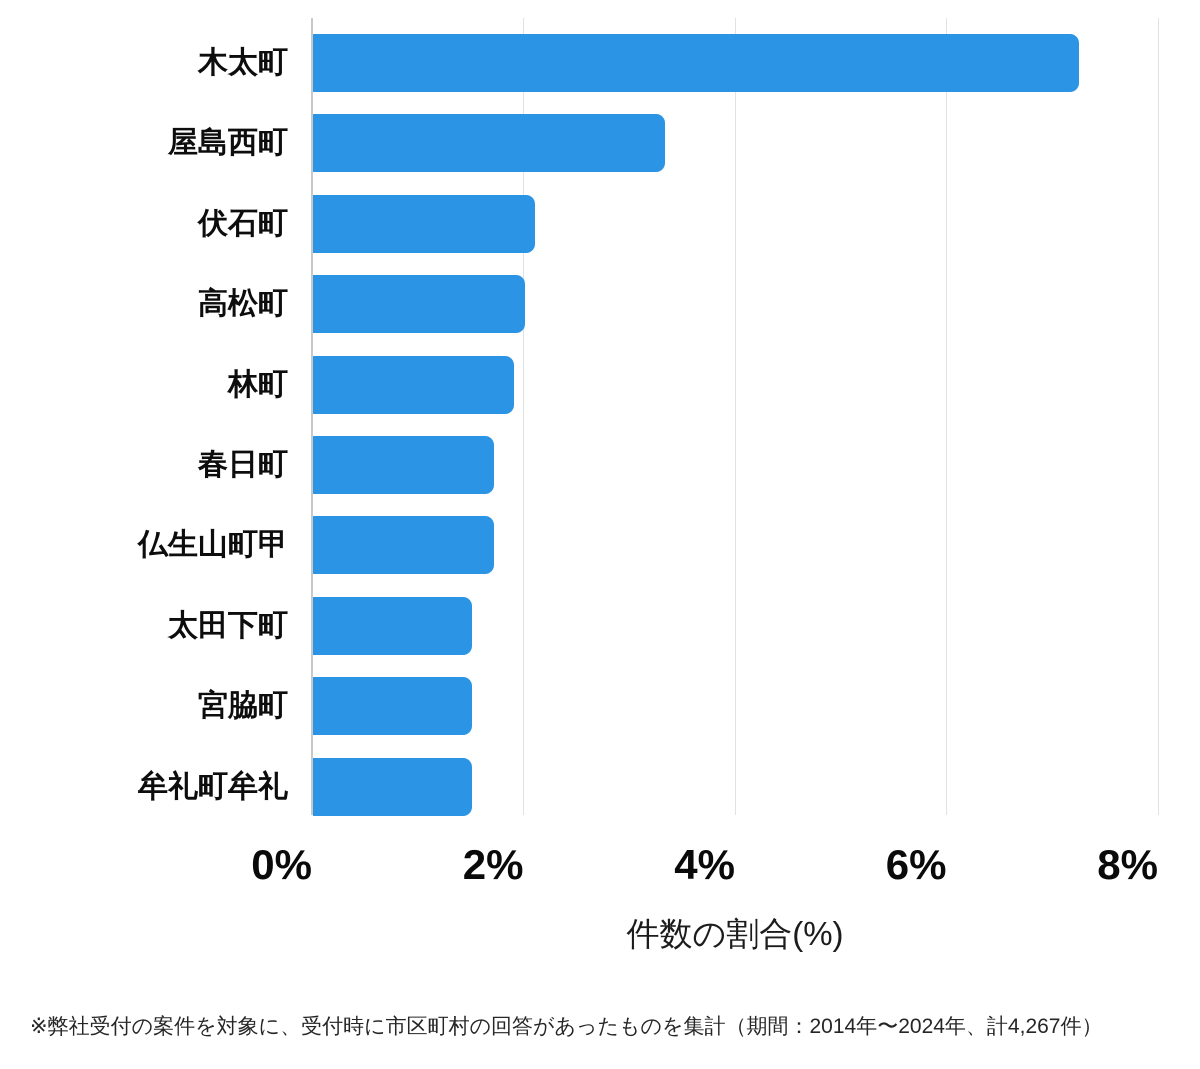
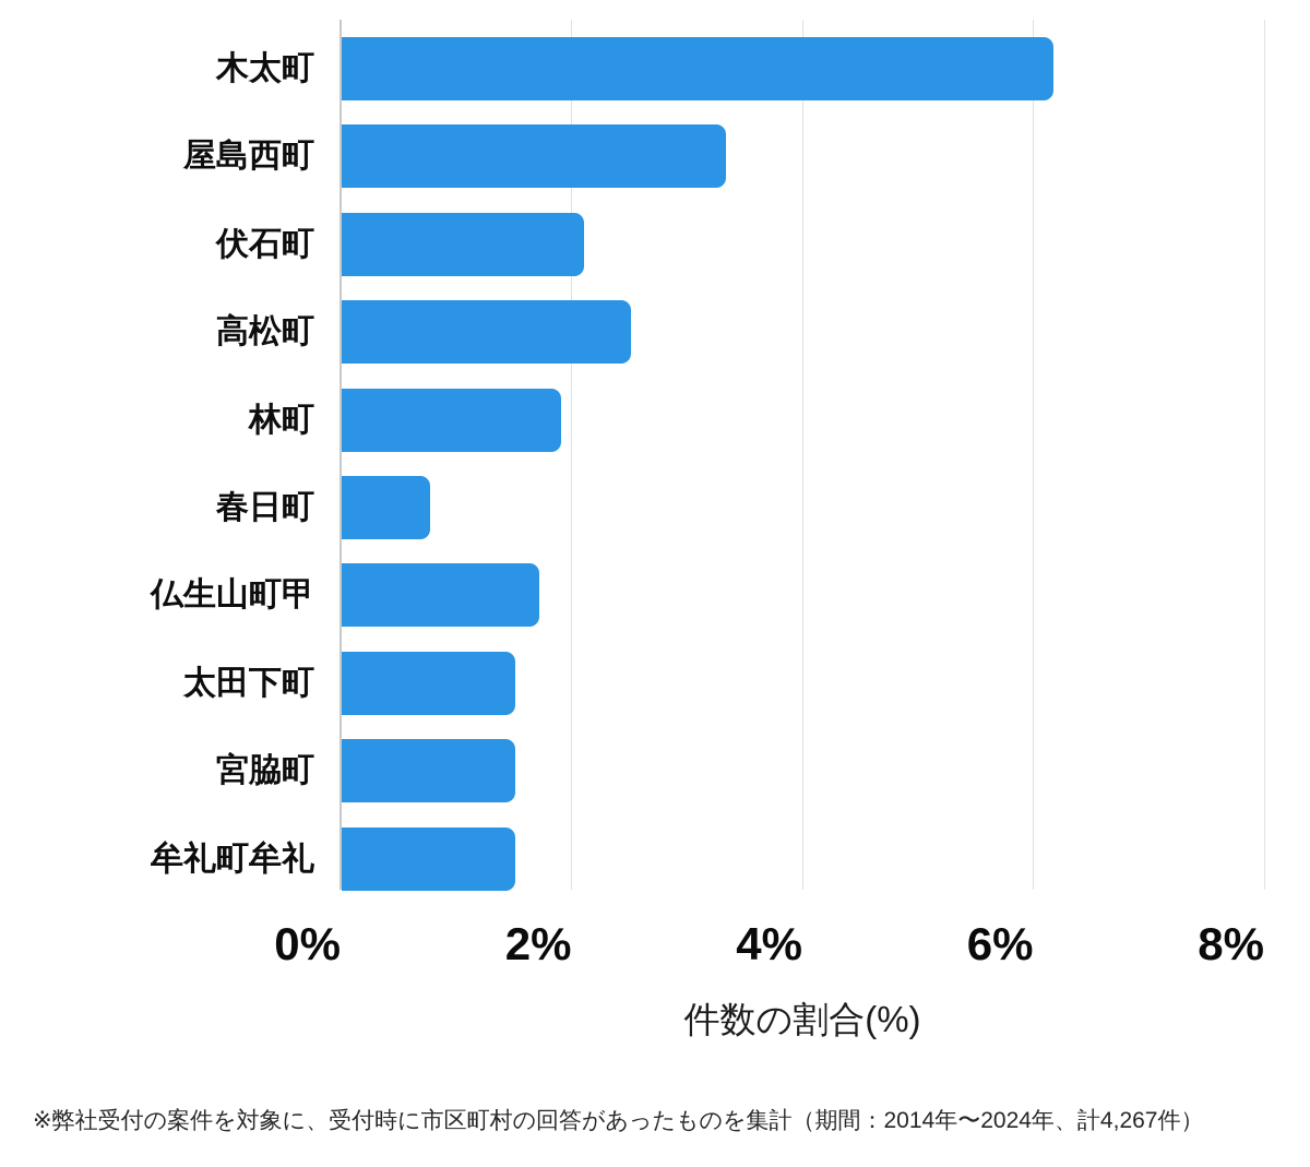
木太町: 7.24% -> 6.17%
高松町: 2.00% -> 2.51%
春日町: 1.71% -> 0.77%
